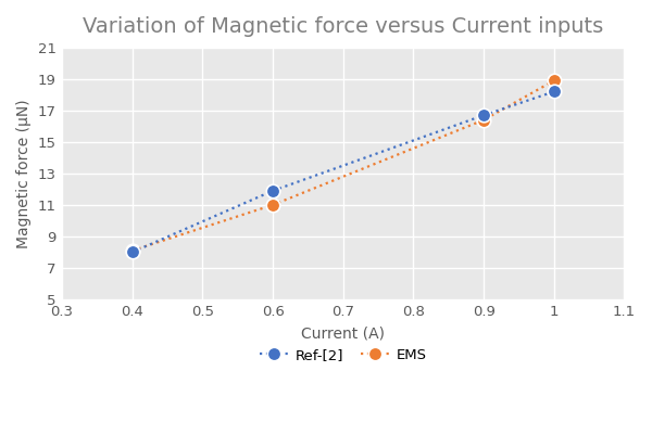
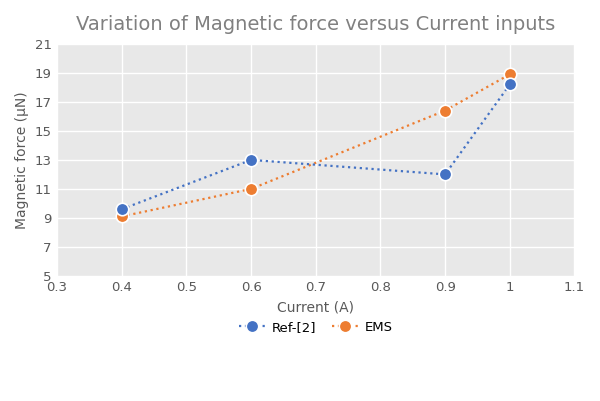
Ref-[2]/0.4: 8.0 -> 9.6
EMS/0.4: 8.1 -> 9.1
Ref-[2]/0.6: 11.9 -> 13.0
Ref-[2]/0.9: 16.7 -> 12.0
